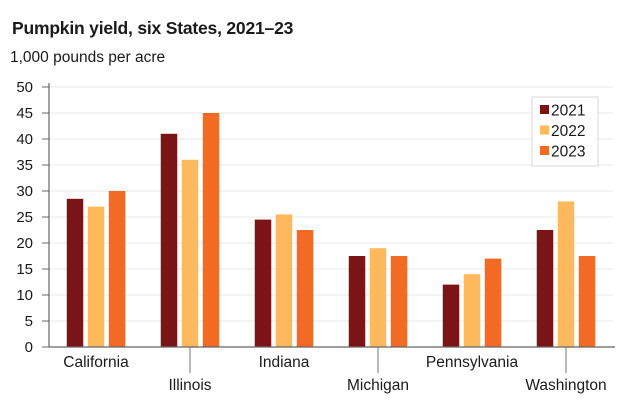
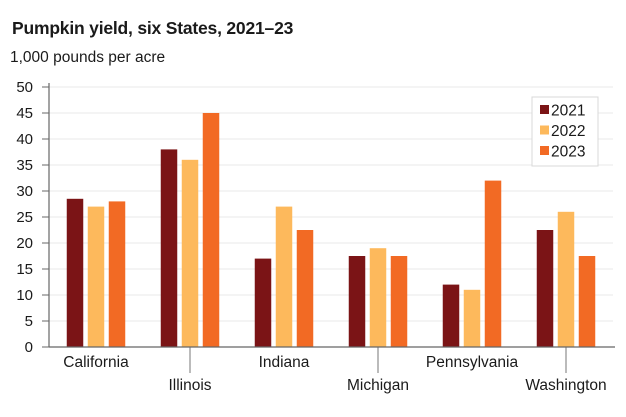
2023/California: 30 -> 28
2021/Illinois: 41 -> 38
2021/Indiana: 24 -> 17
2022/Indiana: 26 -> 27
2022/Pennsylvania: 14 -> 11
2023/Pennsylvania: 17 -> 32
2022/Washington: 28 -> 26
